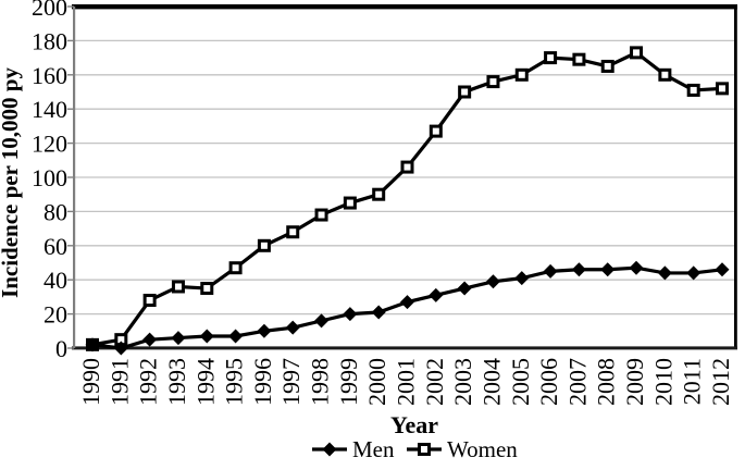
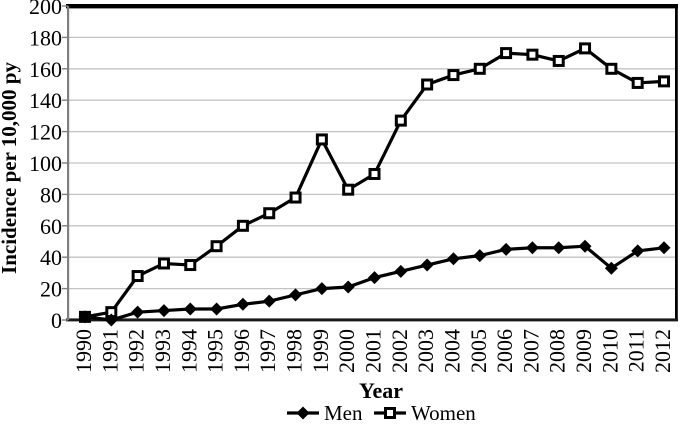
Women/1999: 85 -> 115
Women/2000: 90 -> 83
Women/2001: 106 -> 93
Men/2010: 44 -> 33
